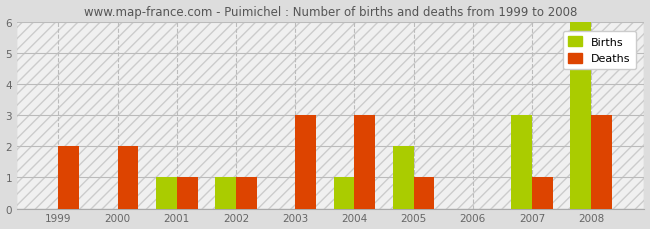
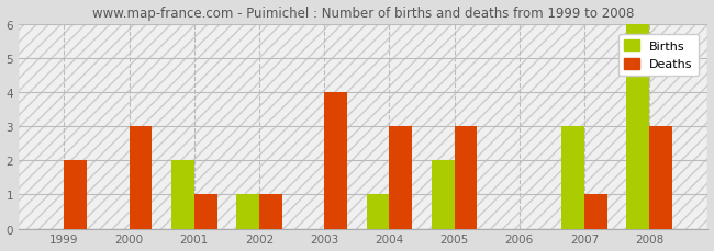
Deaths/2000: 2 -> 3
Births/2001: 1 -> 2
Deaths/2003: 3 -> 4
Deaths/2005: 1 -> 3
